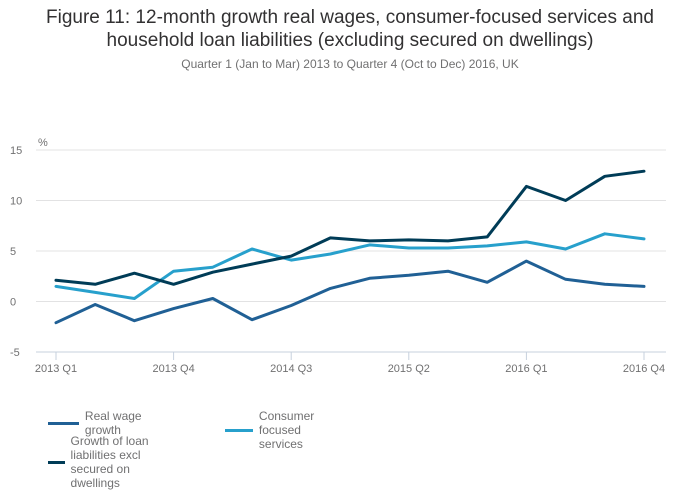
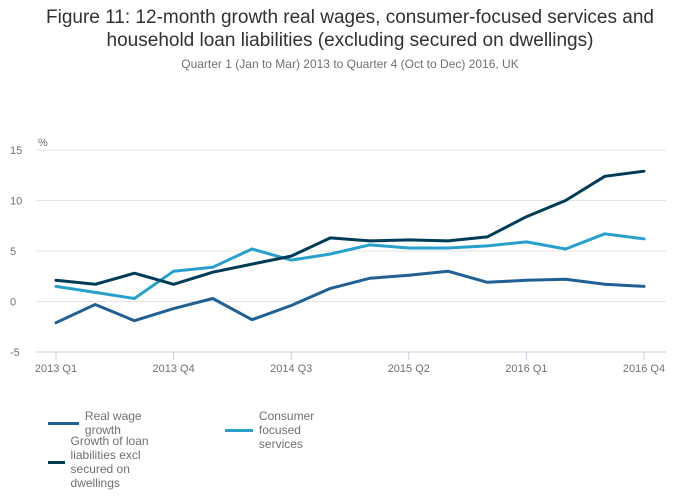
Real wage growth/2016 Q1: 4.0 -> 2.1
Growth of loan liabilities excl secured on dwellings/2016 Q1: 11.4 -> 8.4
